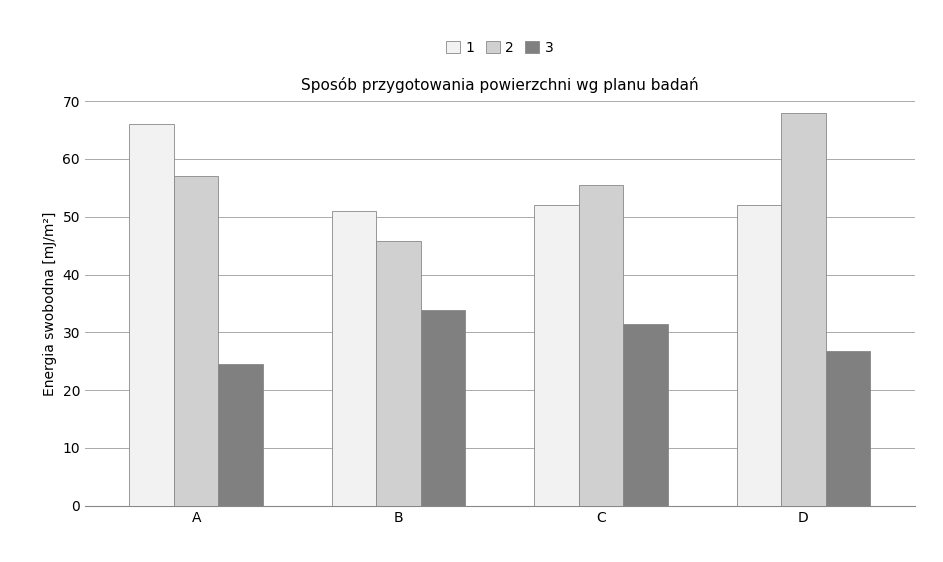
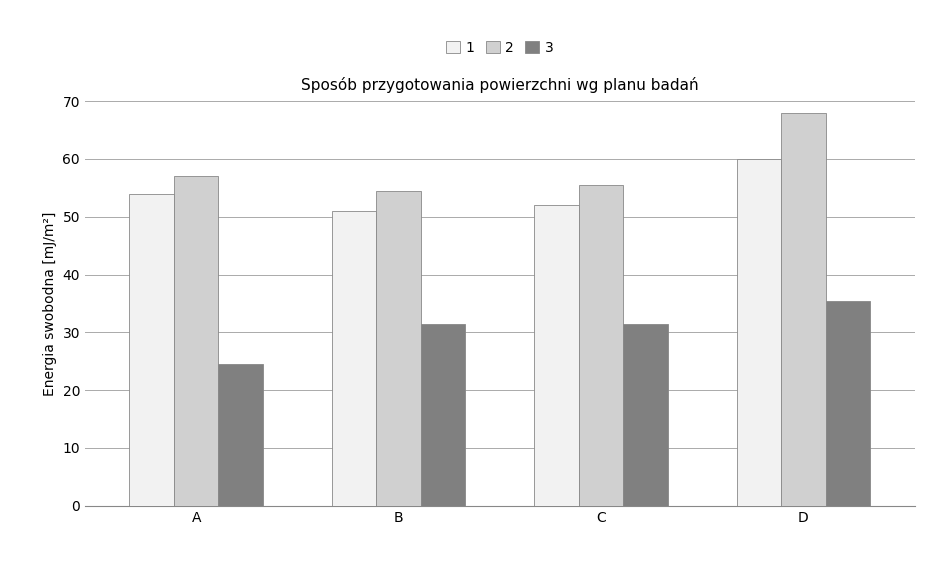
1/A: 66 -> 54
2/B: 45.8 -> 54.5
3/B: 33.8 -> 31.5
1/D: 52 -> 60
3/D: 26.8 -> 35.5
